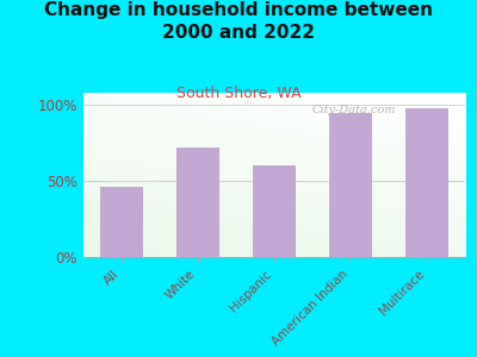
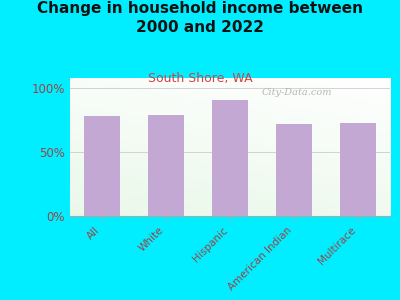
All: 46% -> 78%
White: 72% -> 79%
Hispanic: 60% -> 91%
American Indian: 95% -> 72%
Multirace: 98% -> 73%
